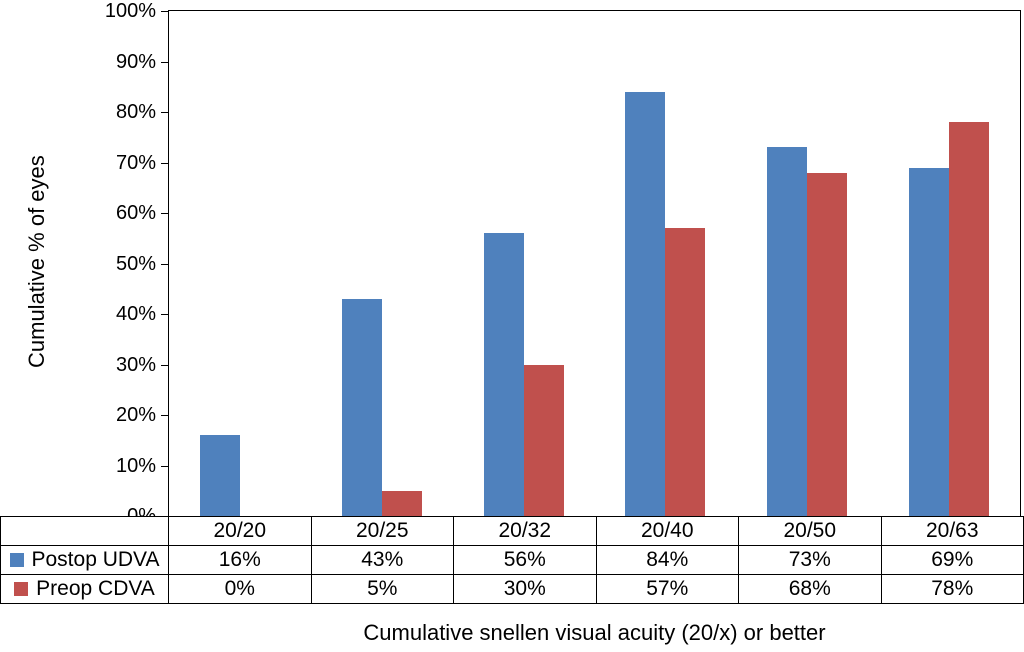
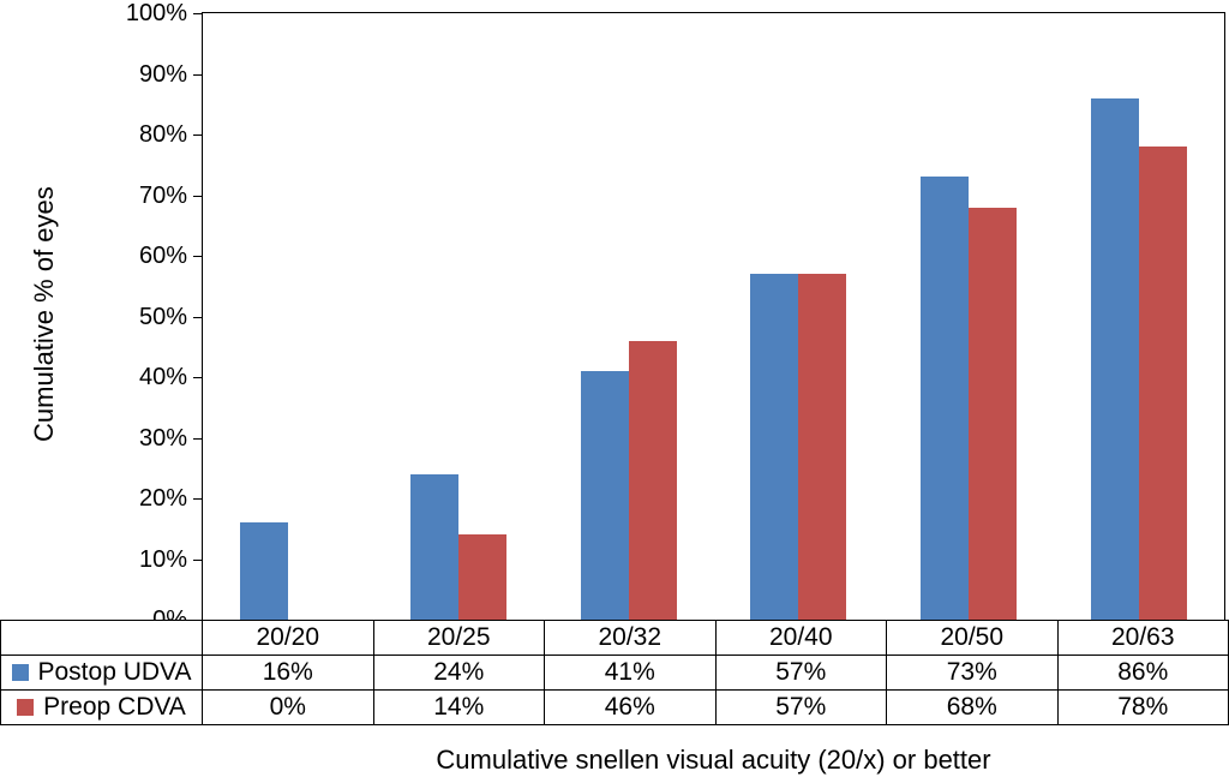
Postop UDVA/20/25: 43% -> 24%
Preop CDVA/20/25: 5% -> 14%
Postop UDVA/20/32: 56% -> 41%
Preop CDVA/20/32: 30% -> 46%
Postop UDVA/20/40: 84% -> 57%
Postop UDVA/20/63: 69% -> 86%
